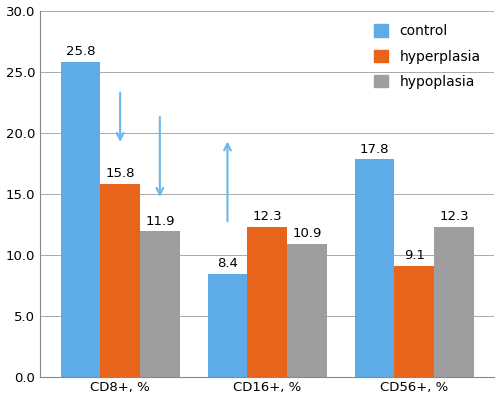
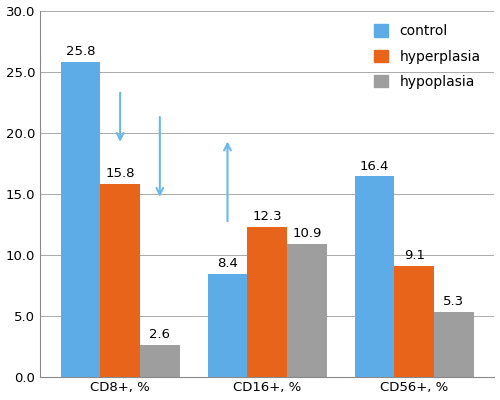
hypoplasia/CD8+, %: 11.9 -> 2.6
control/CD56+, %: 17.8 -> 16.4
hypoplasia/CD56+, %: 12.3 -> 5.3
